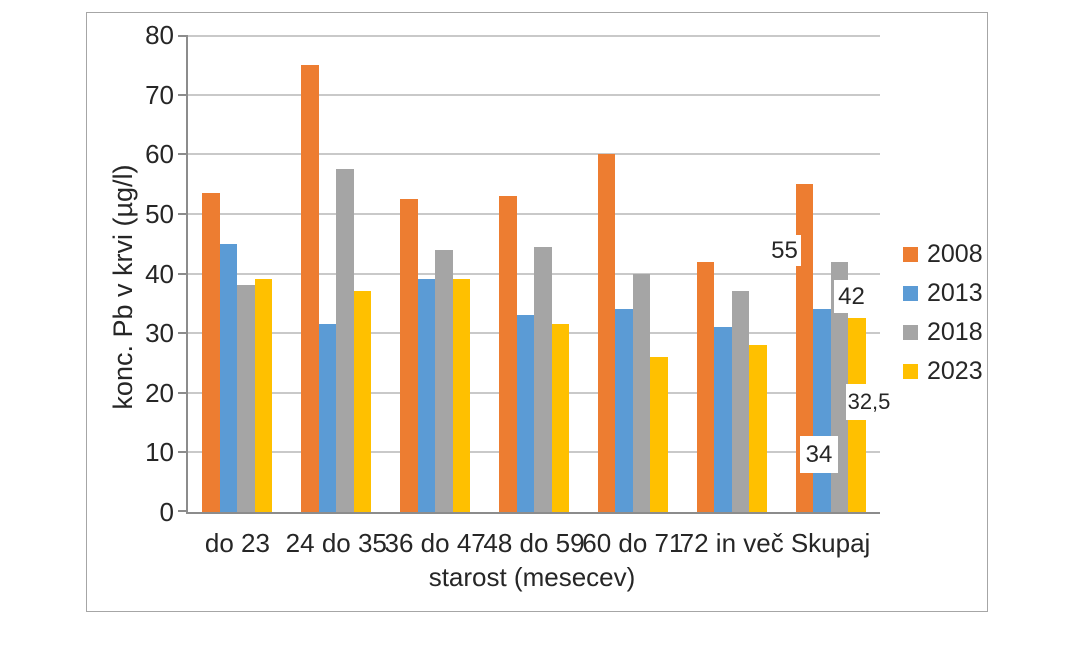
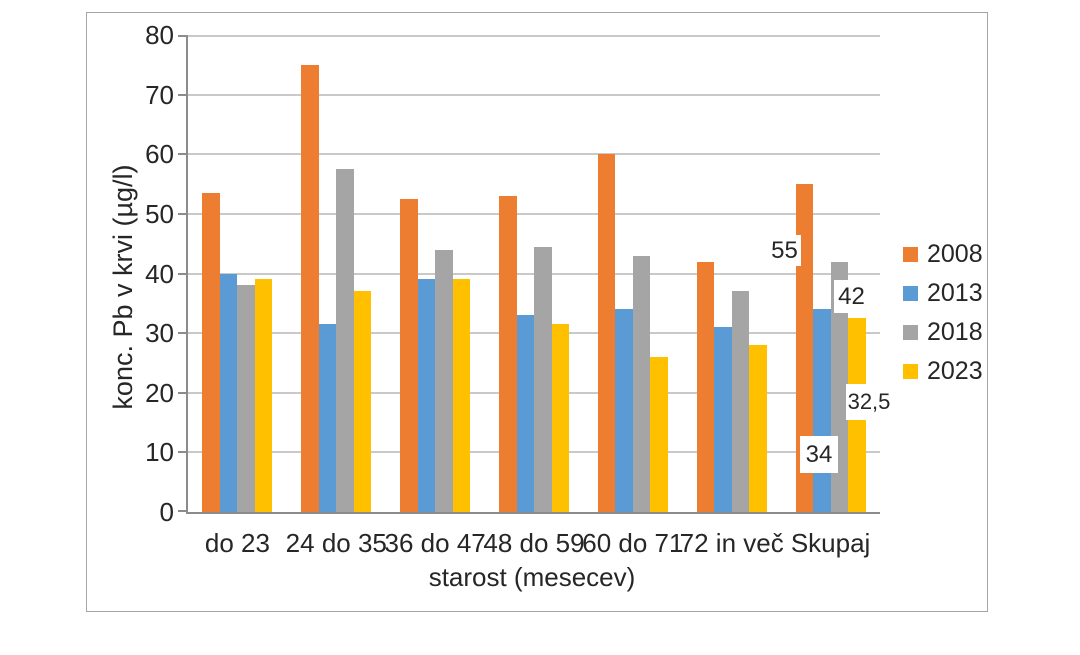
2013/do 23: 45 -> 40
2018/60 do 71: 40 -> 43
